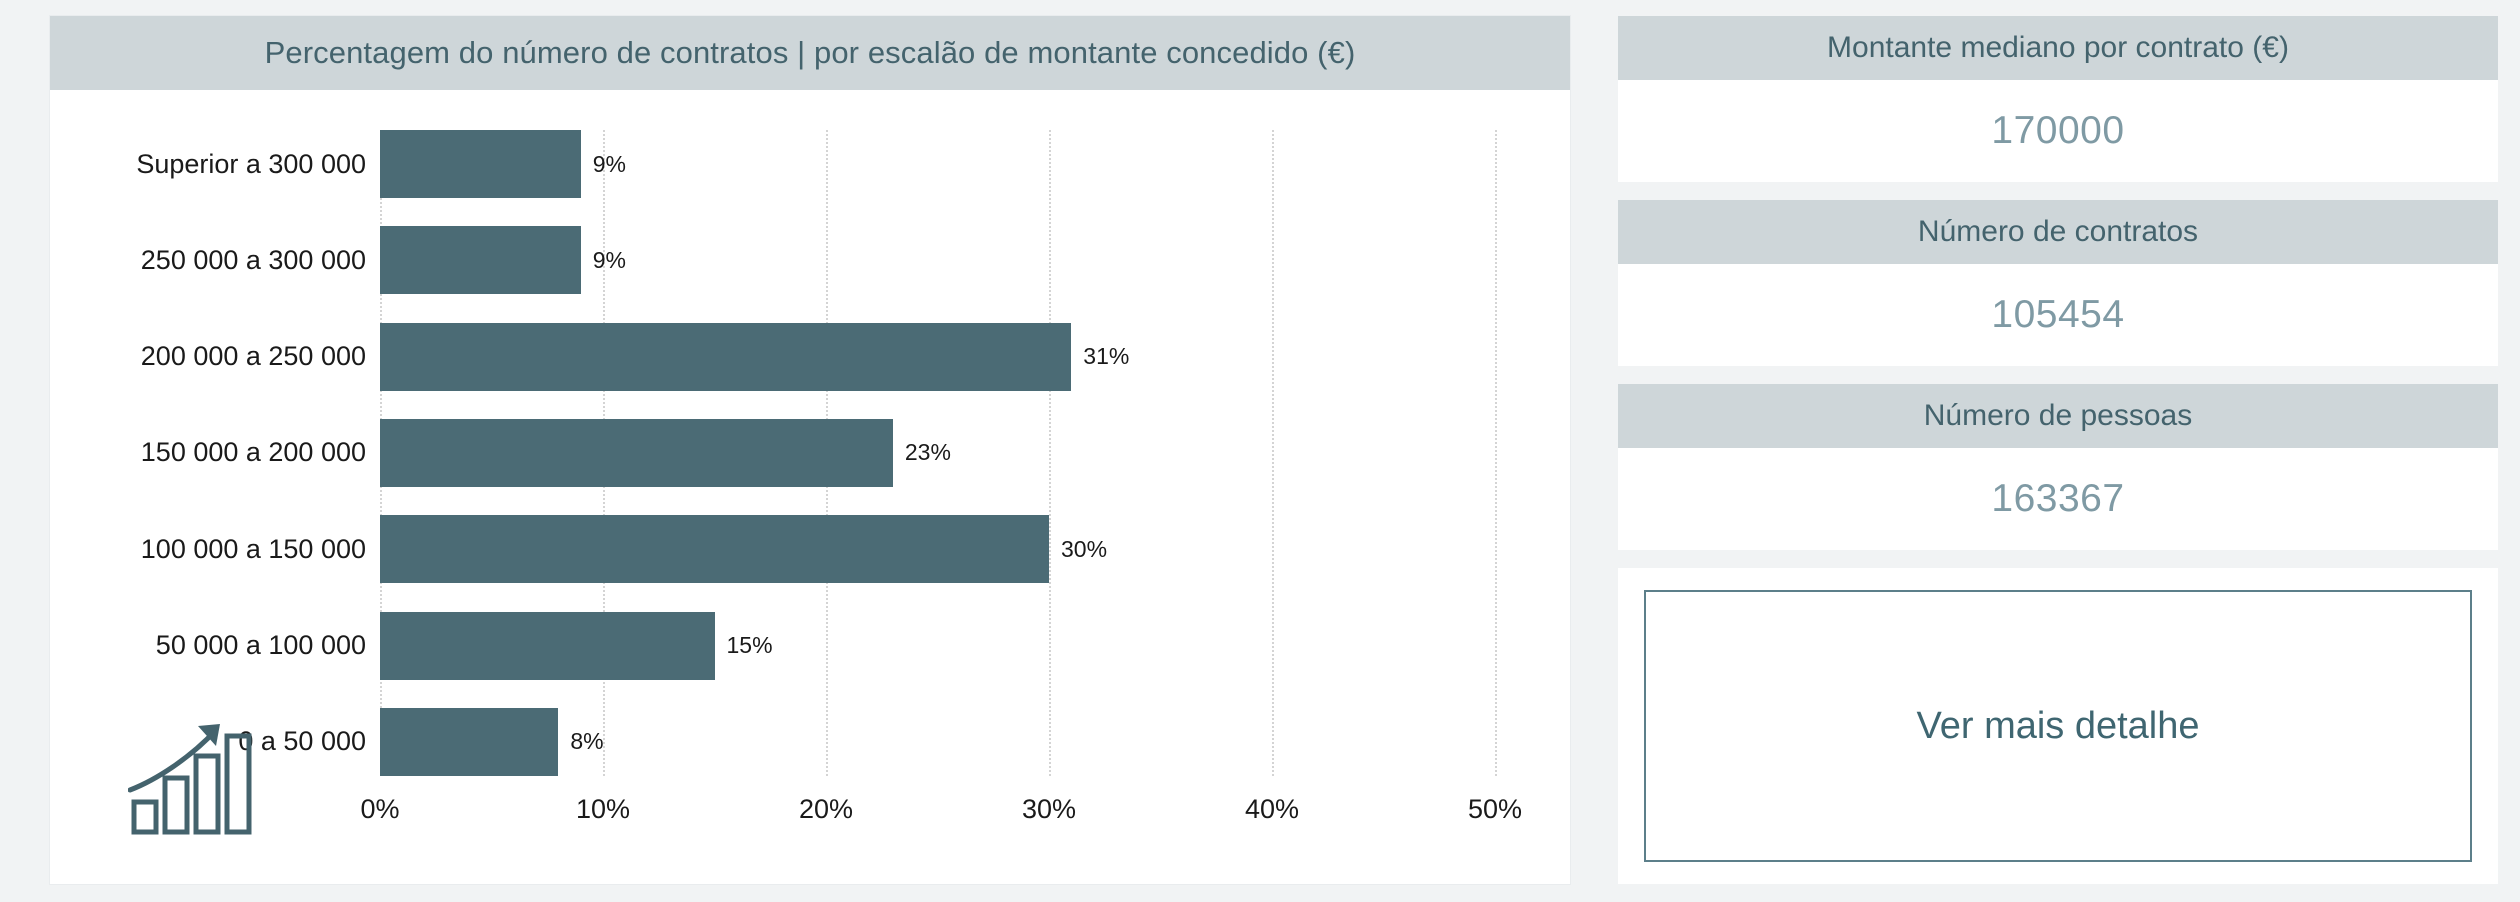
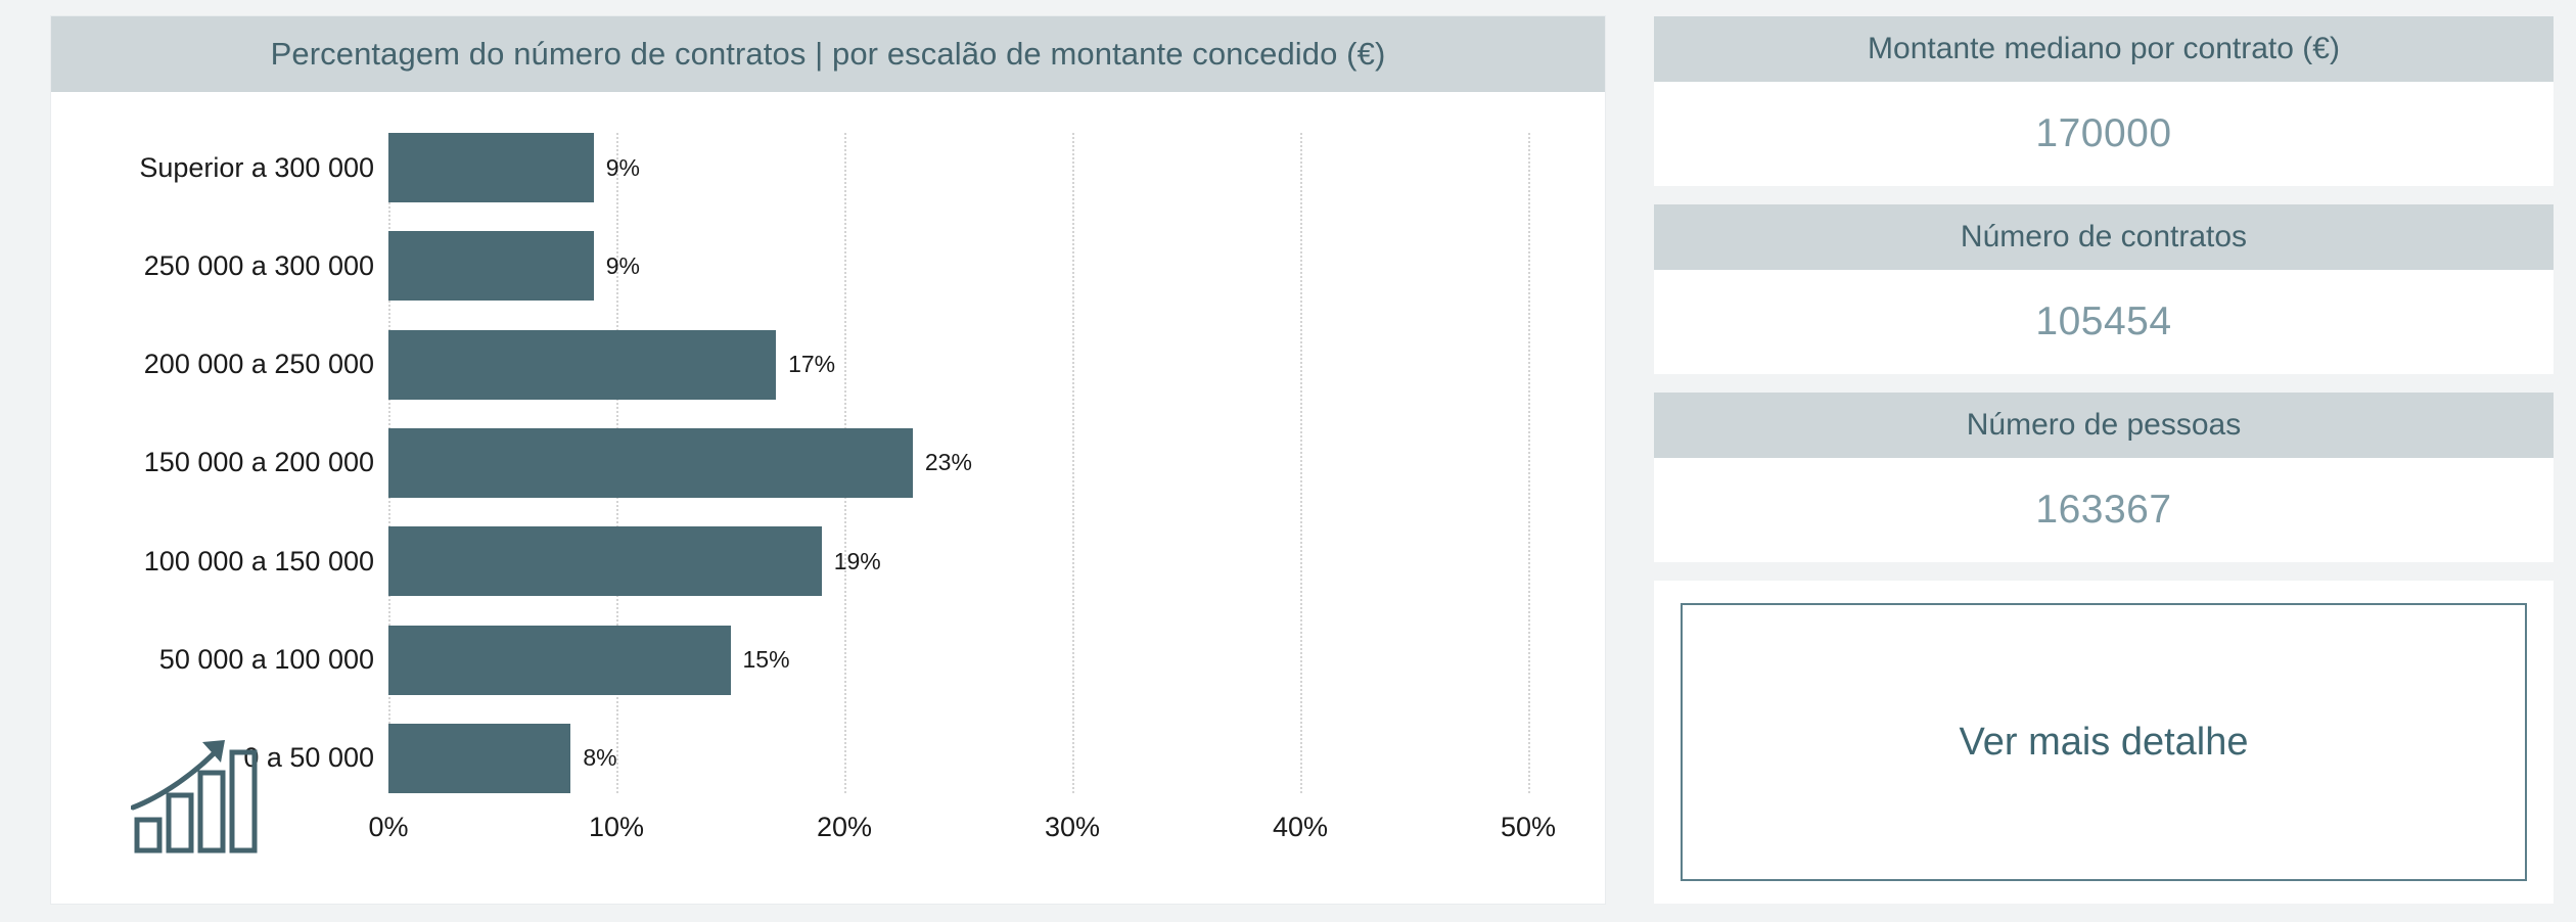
200 000 a 250 000: 31% -> 17%
100 000 a 150 000: 30% -> 19%
